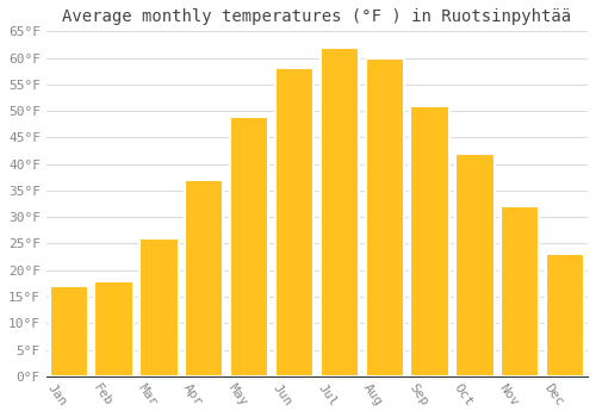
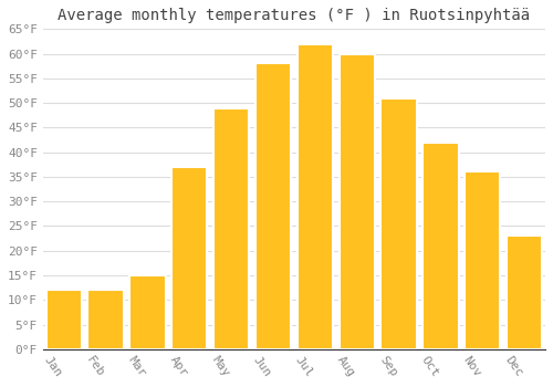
Jan: 17°F -> 12°F
Feb: 18°F -> 12°F
Mar: 26°F -> 15°F
Nov: 32°F -> 36°F
